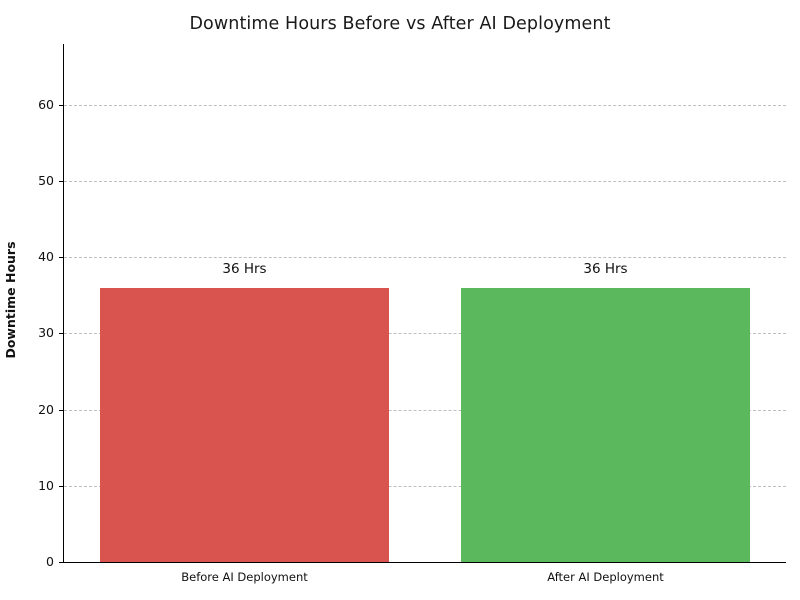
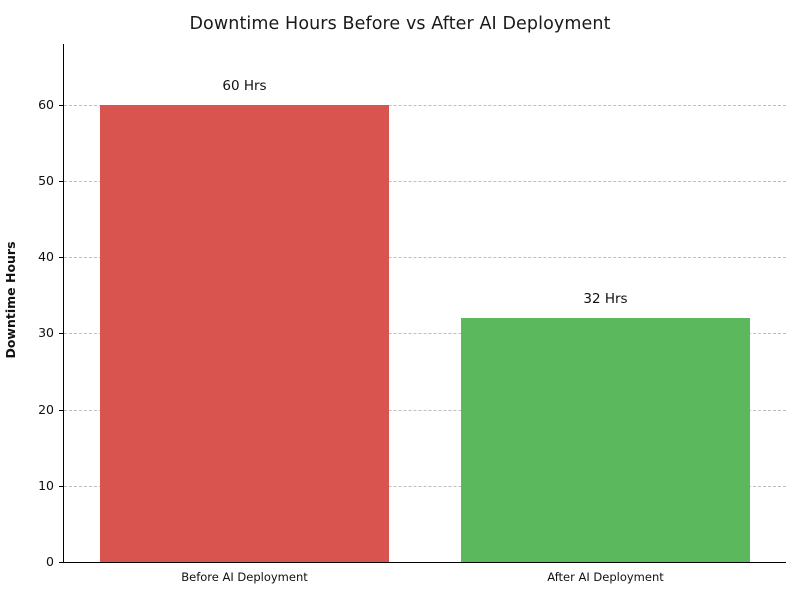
Before AI Deployment: 36 -> 60
After AI Deployment: 36 -> 32
